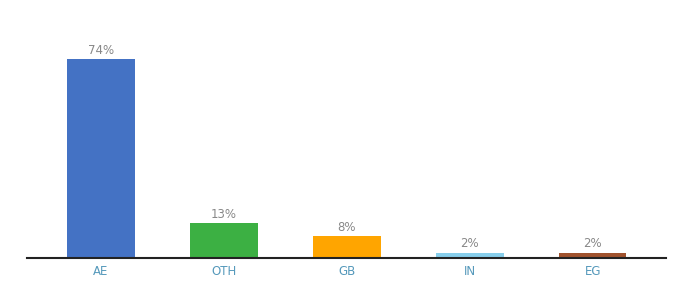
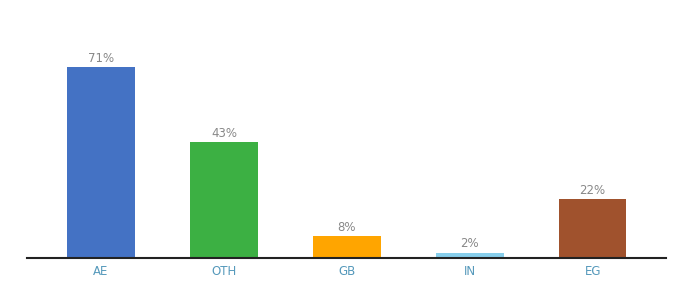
AE: 74% -> 71%
OTH: 13% -> 43%
EG: 2% -> 22%
